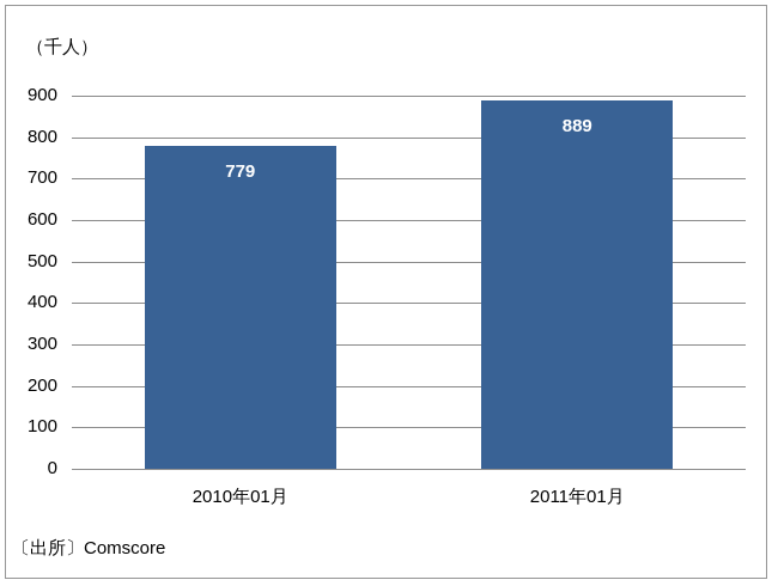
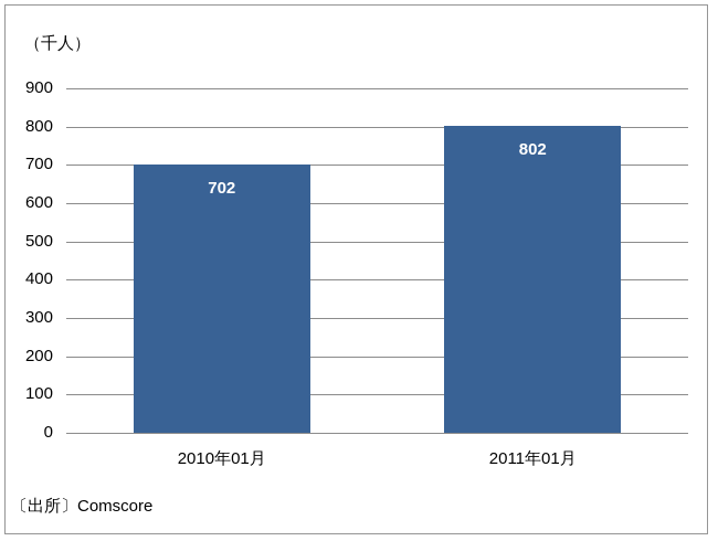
2010年01月: 779 -> 702
2011年01月: 889 -> 802
